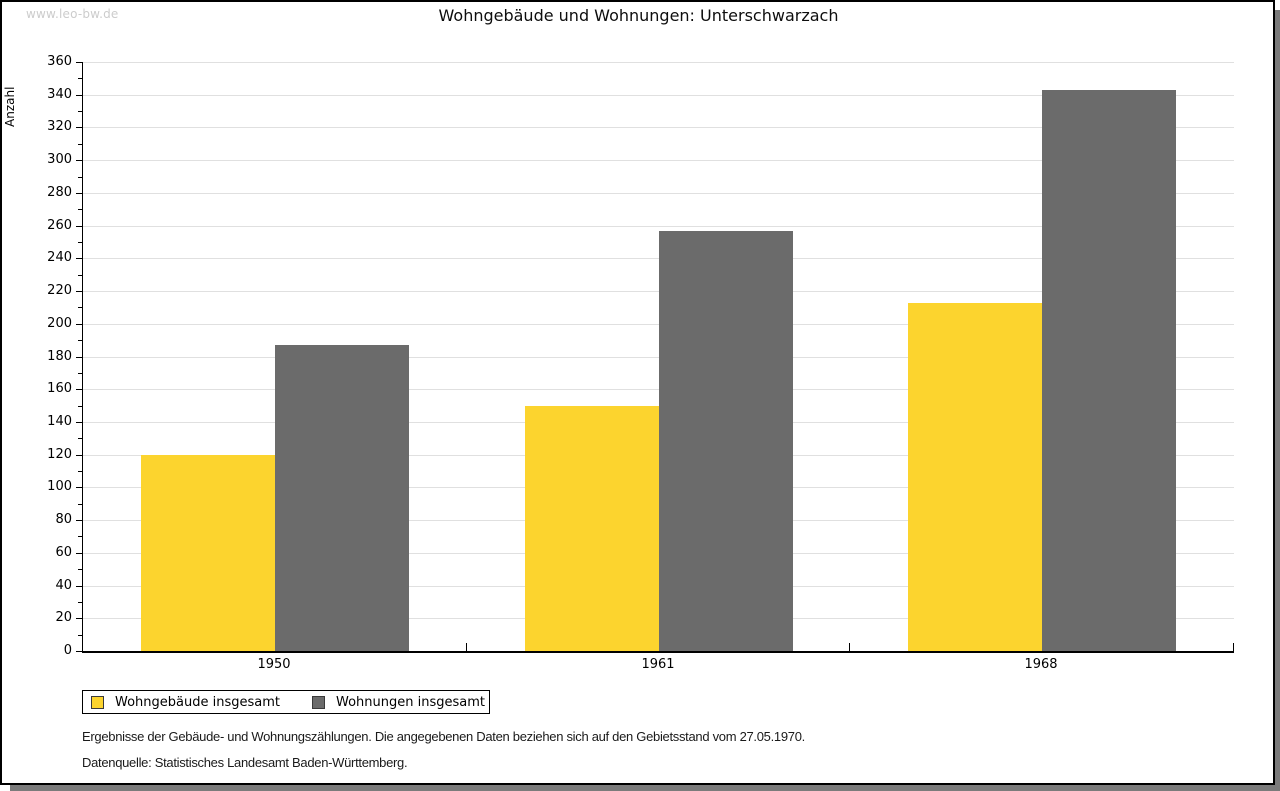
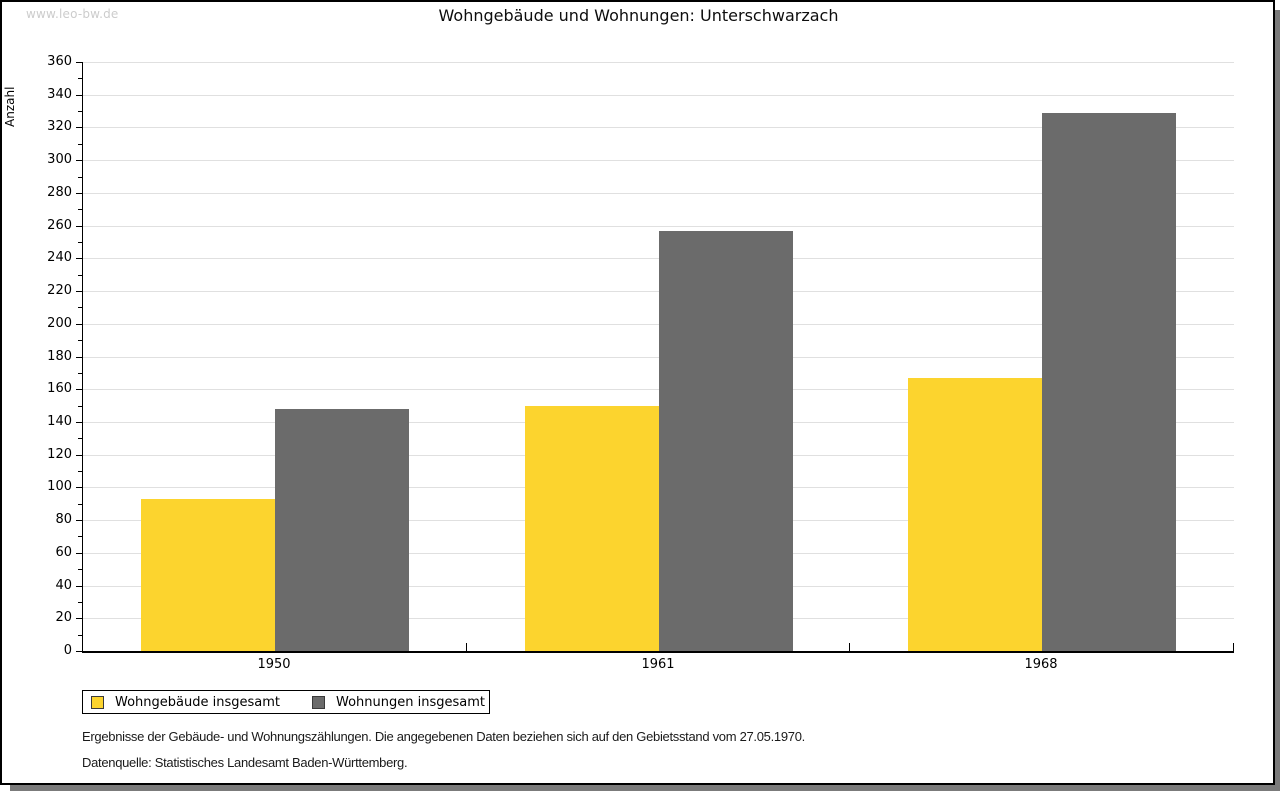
Wohngebäude insgesamt/1950: 120 -> 93
Wohnungen insgesamt/1950: 187 -> 148
Wohngebäude insgesamt/1968: 213 -> 167
Wohnungen insgesamt/1968: 343 -> 329
